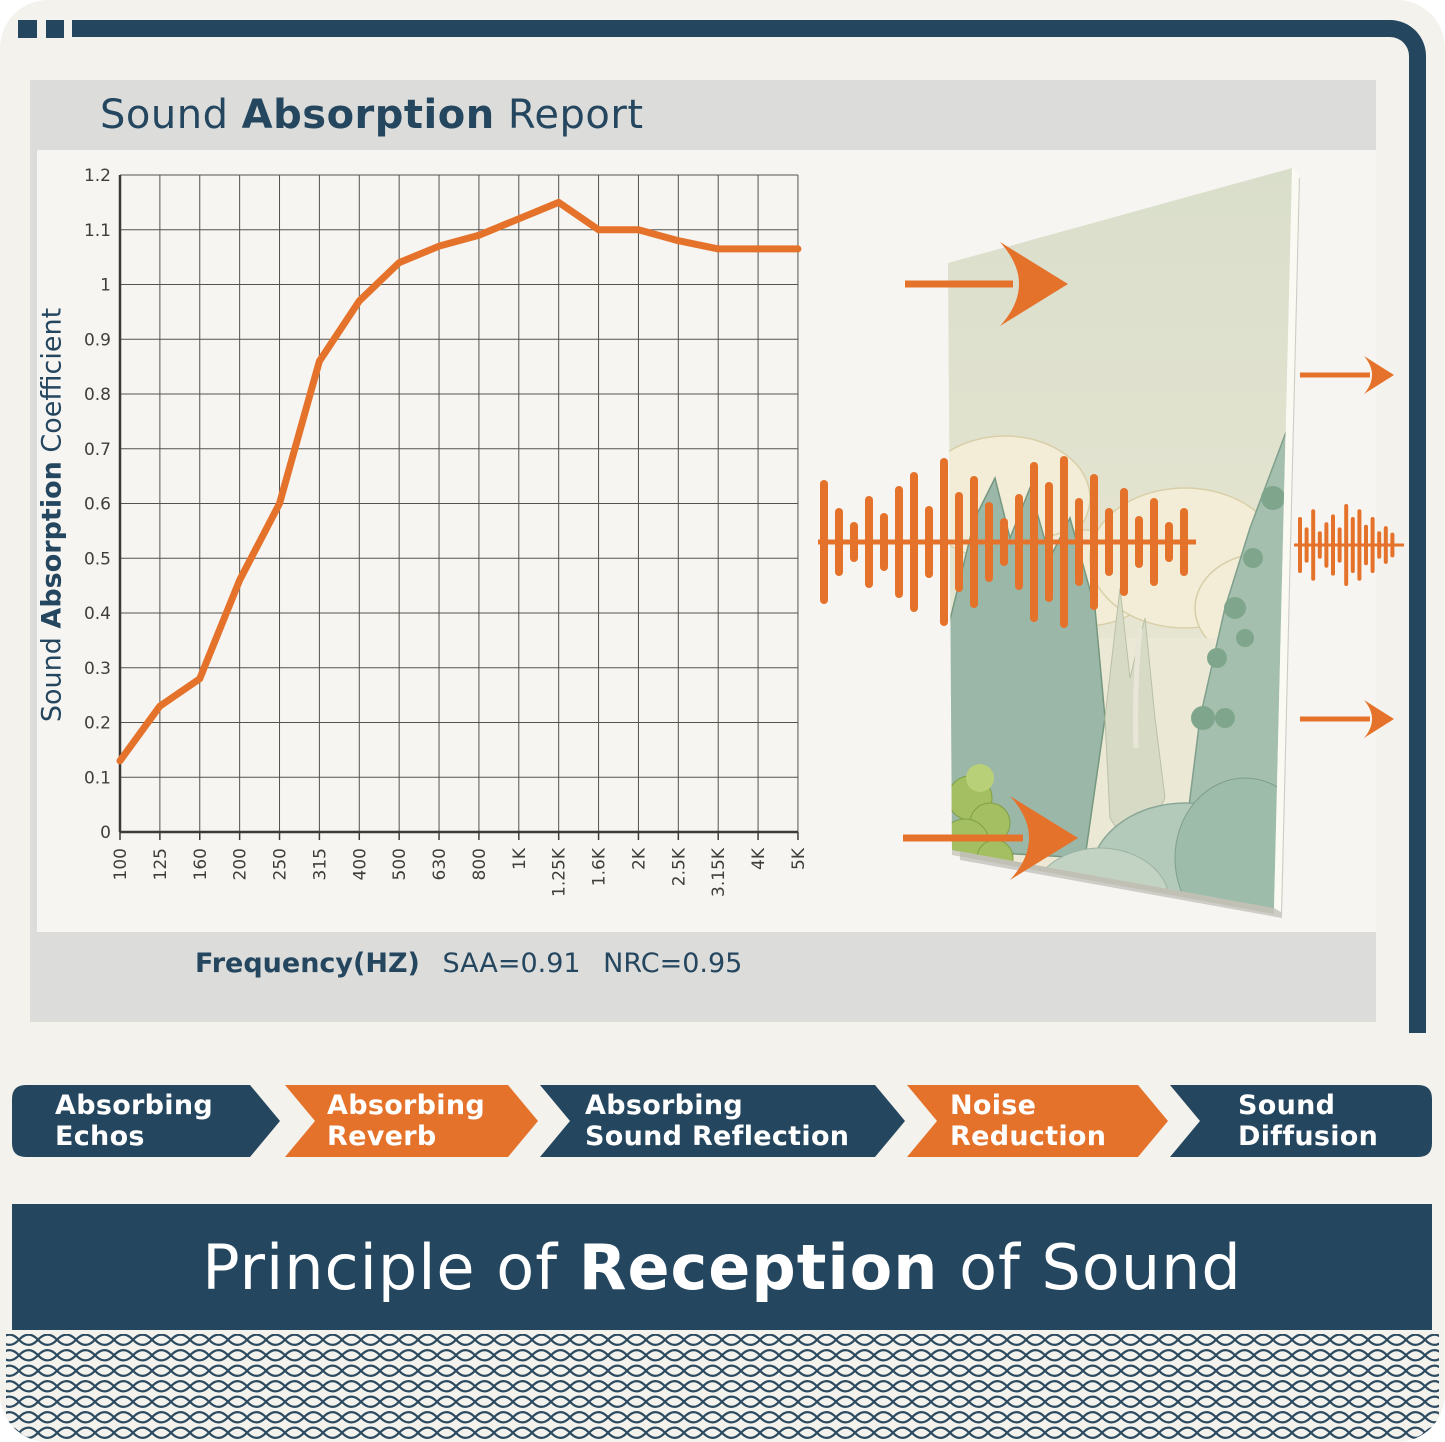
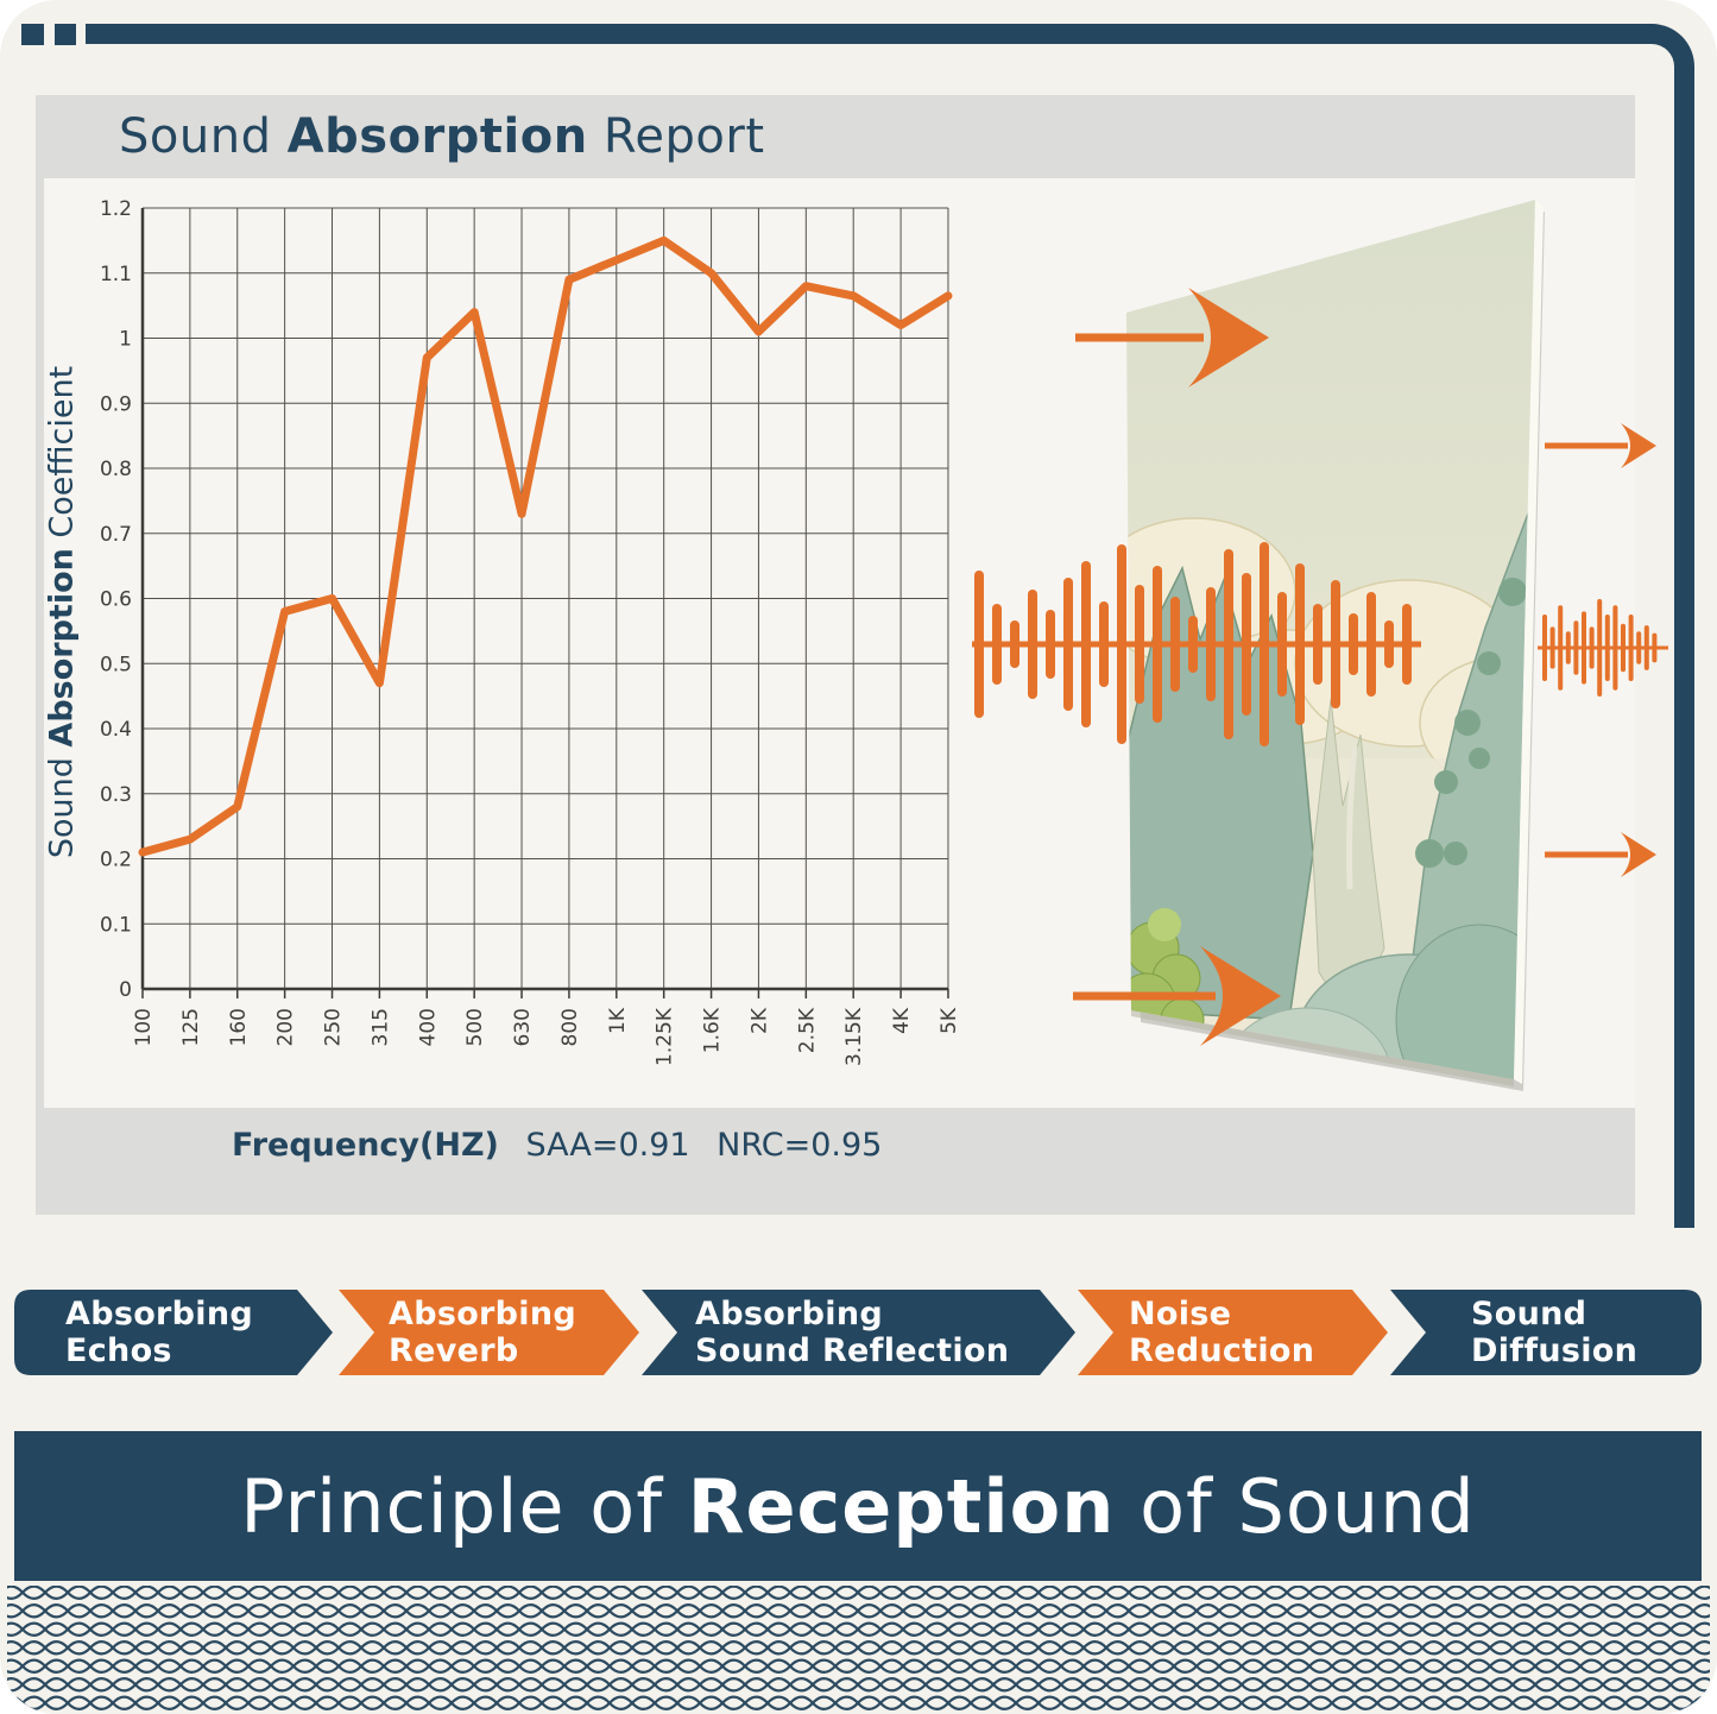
100: 0.13 -> 0.21
200: 0.46 -> 0.58
315: 0.86 -> 0.47
630: 1.07 -> 0.73
2K: 1.10 -> 1.01
4K: 1.06 -> 1.02
